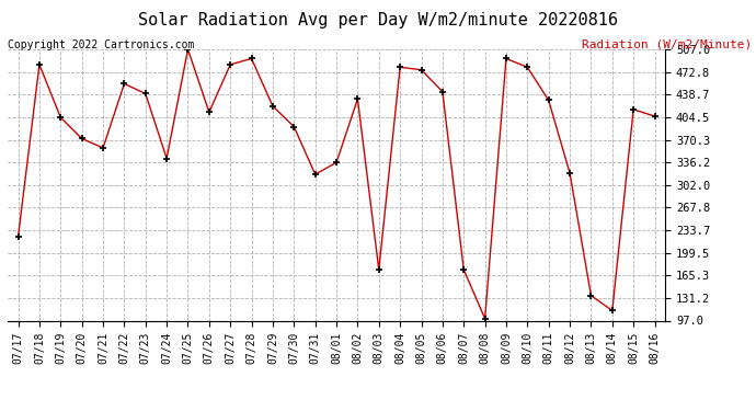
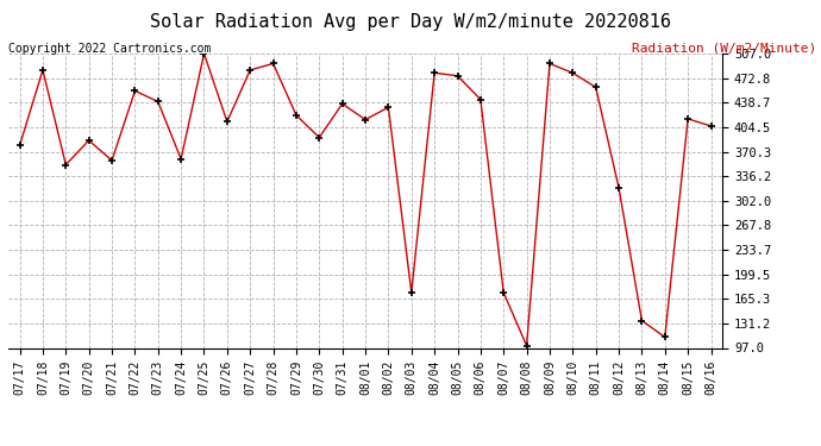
07/17: 224 -> 379
07/19: 404 -> 352
07/20: 372 -> 386
07/24: 342 -> 360
07/31: 318 -> 437
08/01: 336 -> 415
08/11: 430 -> 460
